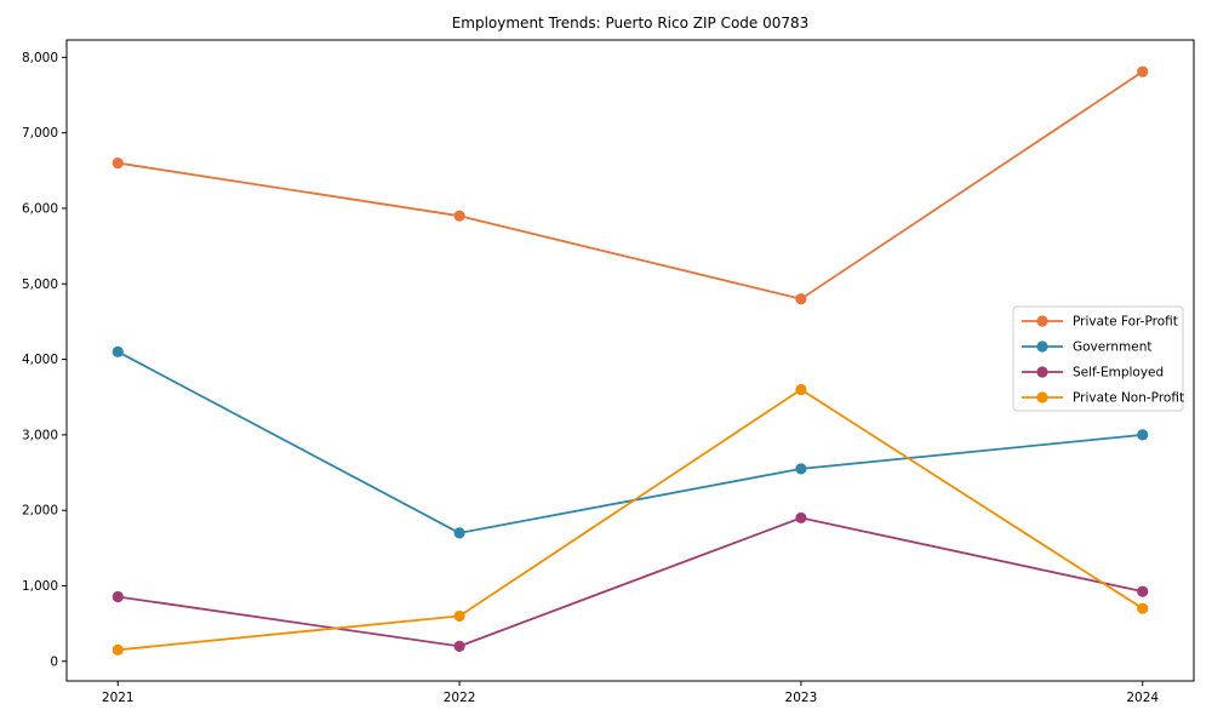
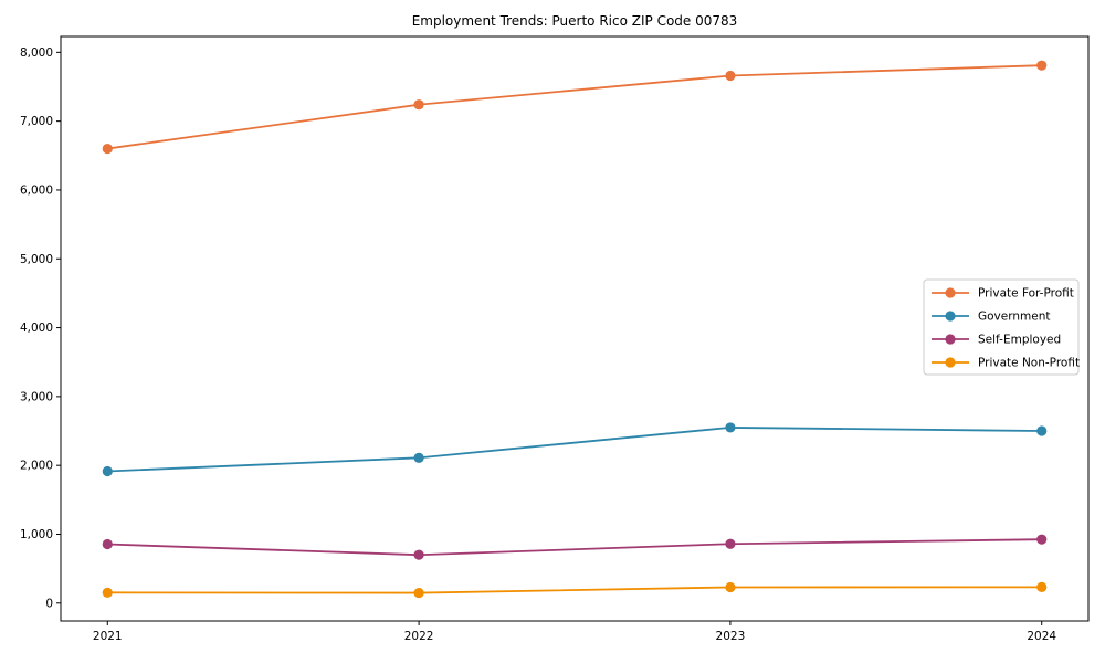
Government/2021: 4100 -> 1900
Private For-Profit/2022: 5900 -> 7200
Government/2022: 1700 -> 2100
Self-Employed/2022: 200 -> 700
Private Non-Profit/2022: 600 -> 100
Private For-Profit/2023: 4800 -> 7700
Self-Employed/2023: 1900 -> 900
Private Non-Profit/2023: 3600 -> 200
Government/2024: 3000 -> 2500
Private Non-Profit/2024: 700 -> 200
